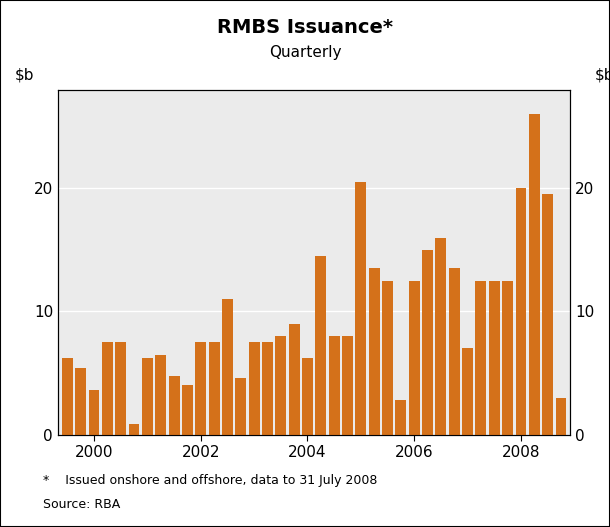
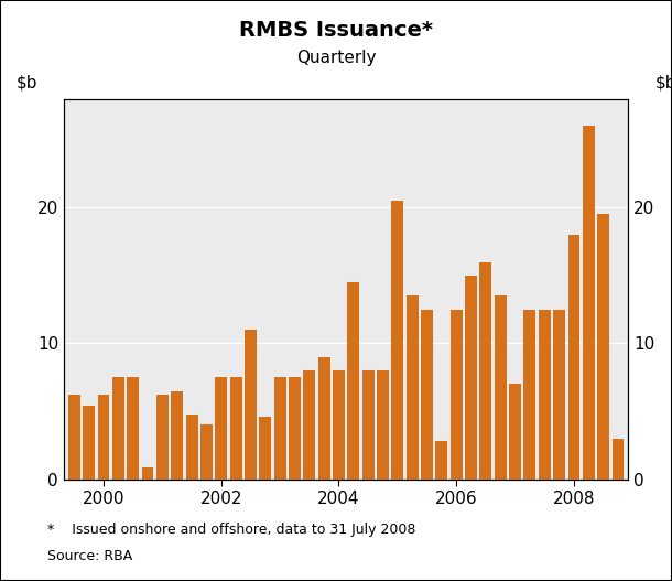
2000: 3.6 -> 6.2
2004: 6.2 -> 8.0
2008: 20.0 -> 18.0
